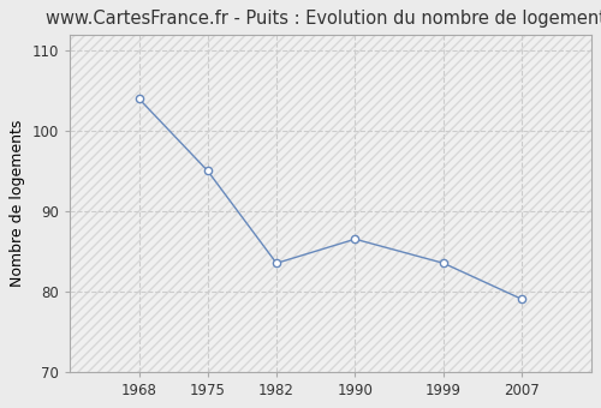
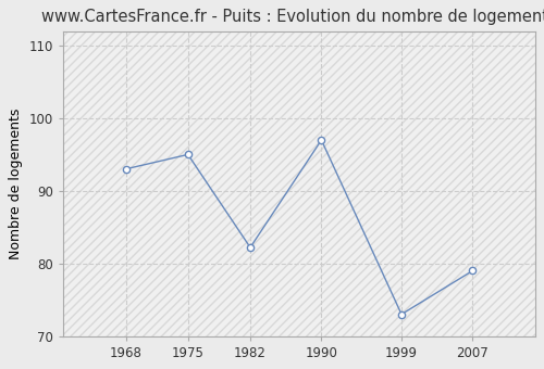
1968: 104.0 -> 93.0
1982: 83.5 -> 82.2
1990: 86.5 -> 97.0
1999: 83.5 -> 73.0
